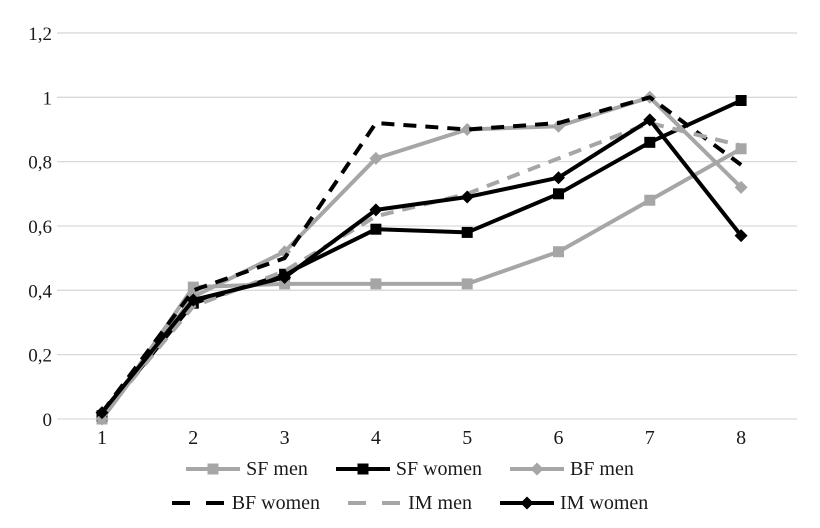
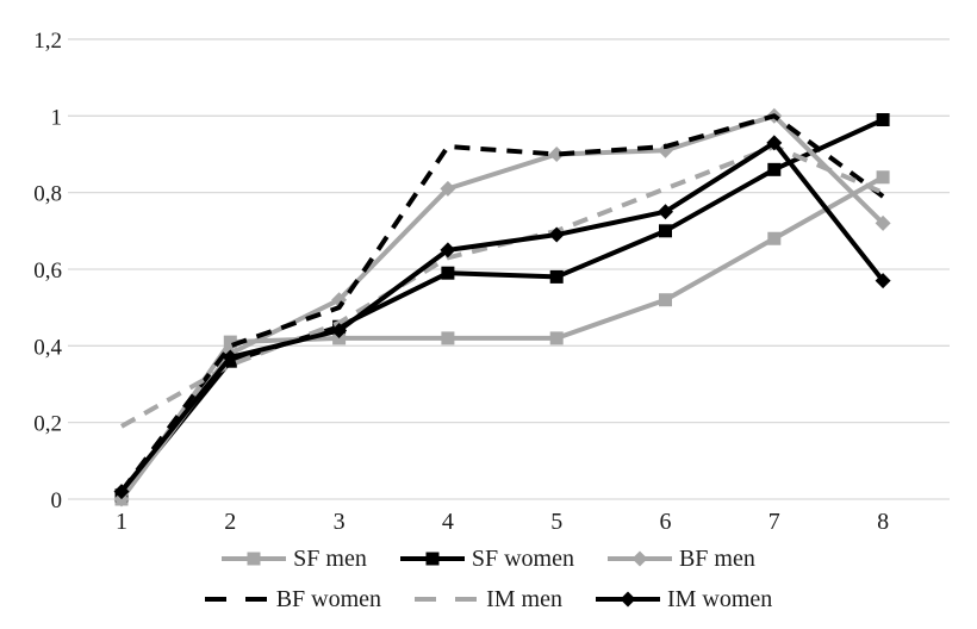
IM men/1: 0,01 -> 0,19
IM men/8: 0,85 -> 0,80
